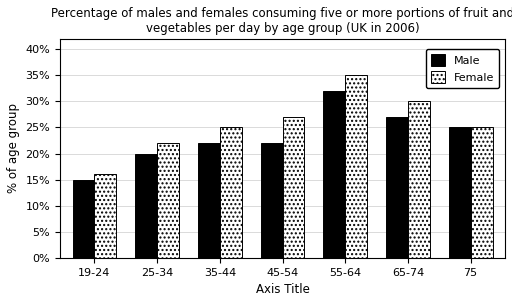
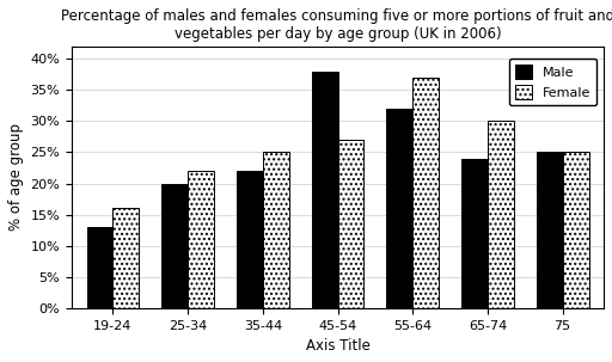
Male/19-24: 15% -> 13%
Male/45-54: 22% -> 38%
Female/55-64: 35% -> 37%
Male/65-74: 27% -> 24%
